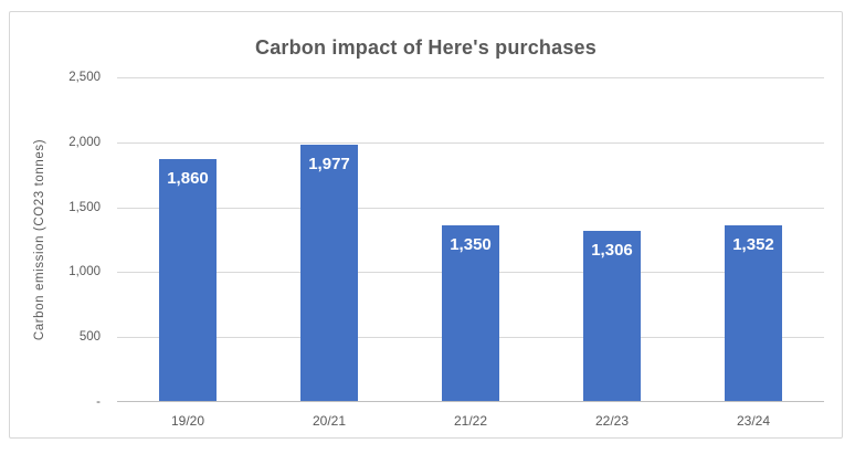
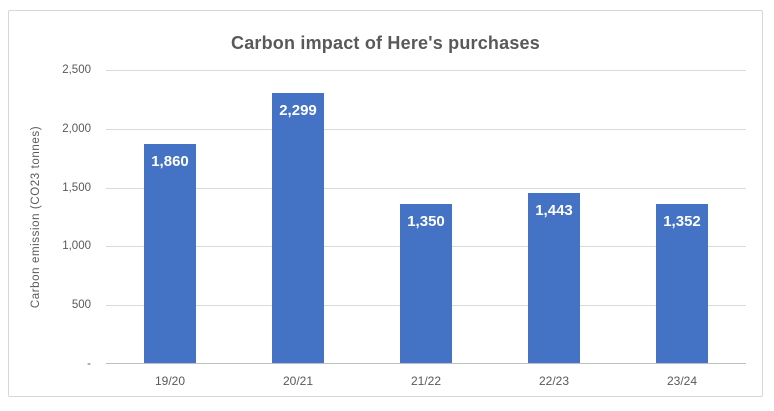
20/21: 1,977 -> 2,299
22/23: 1,306 -> 1,443
